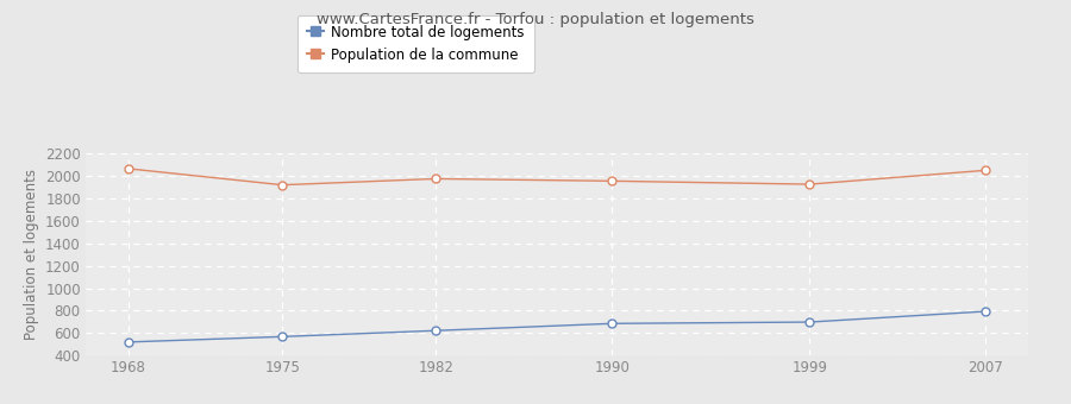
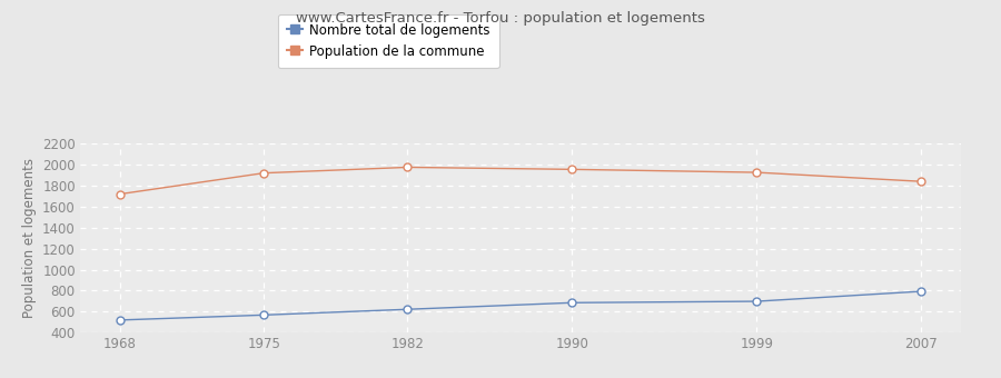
Population de la commune/1968: 2060 -> 1720
Population de la commune/2007: 2050 -> 1840
